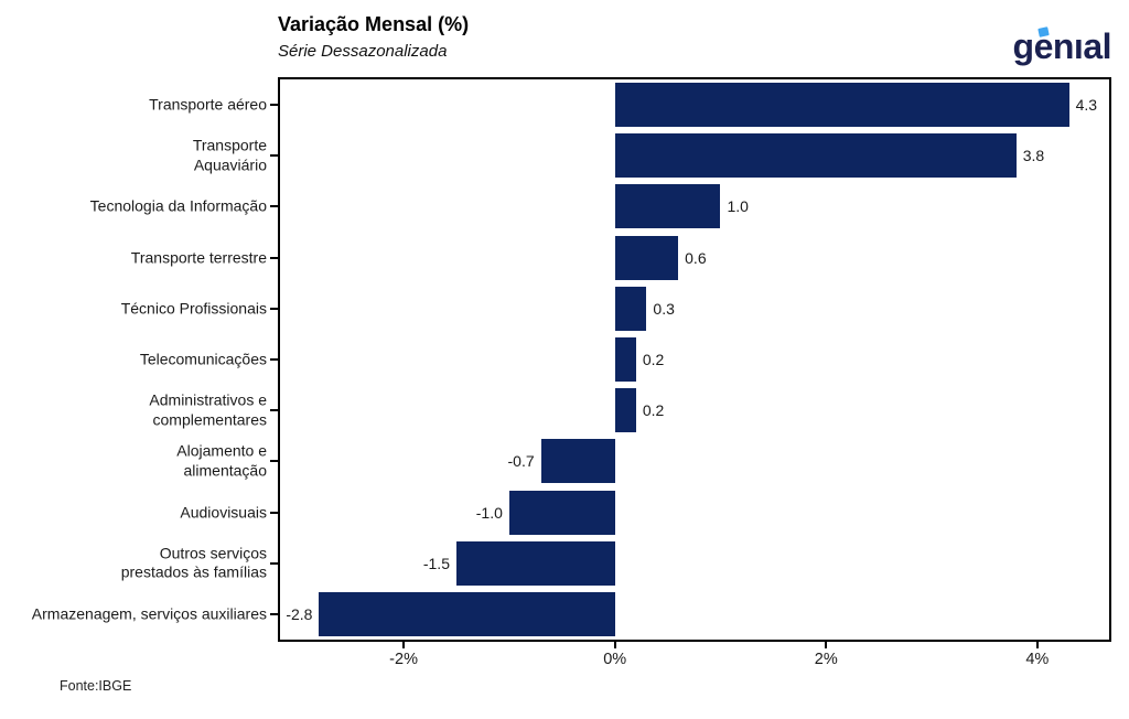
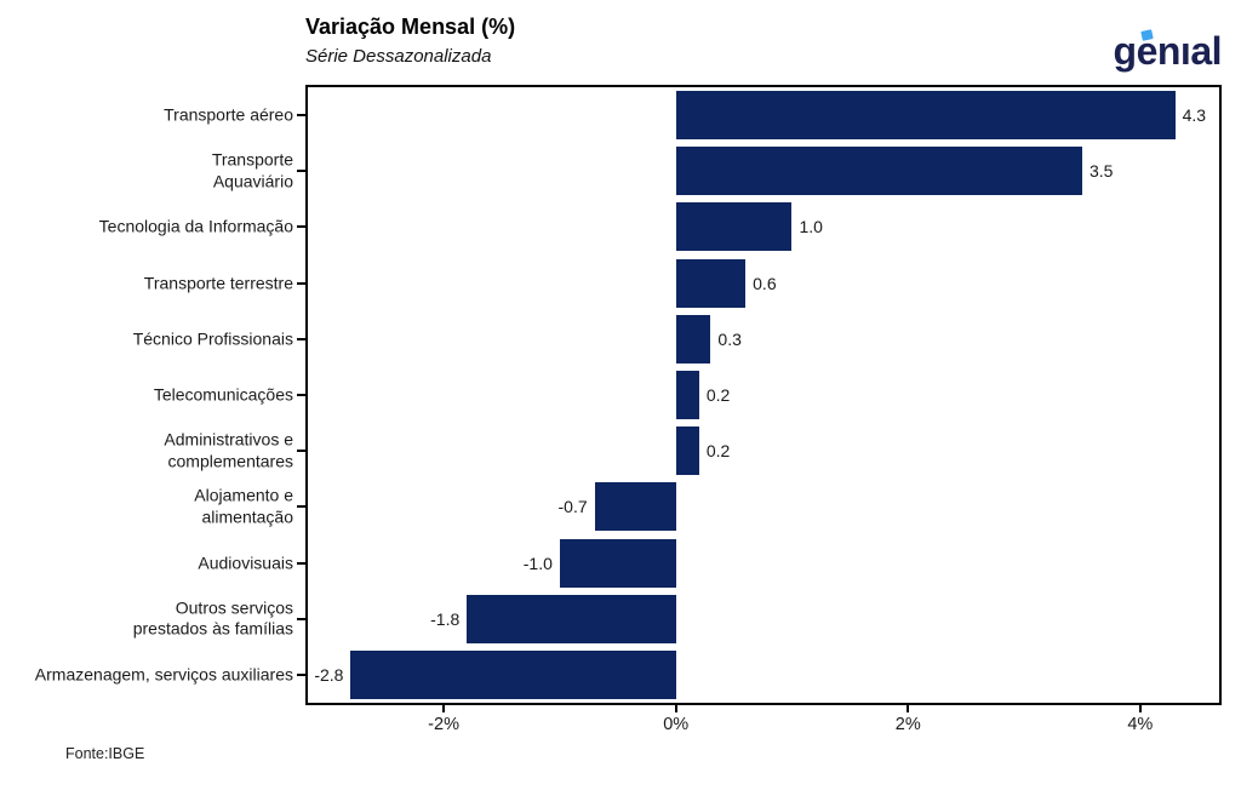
Transporte Aquaviário: 3.8 -> 3.5
Outros serviços prestados às famílias: -1.5 -> -1.8
